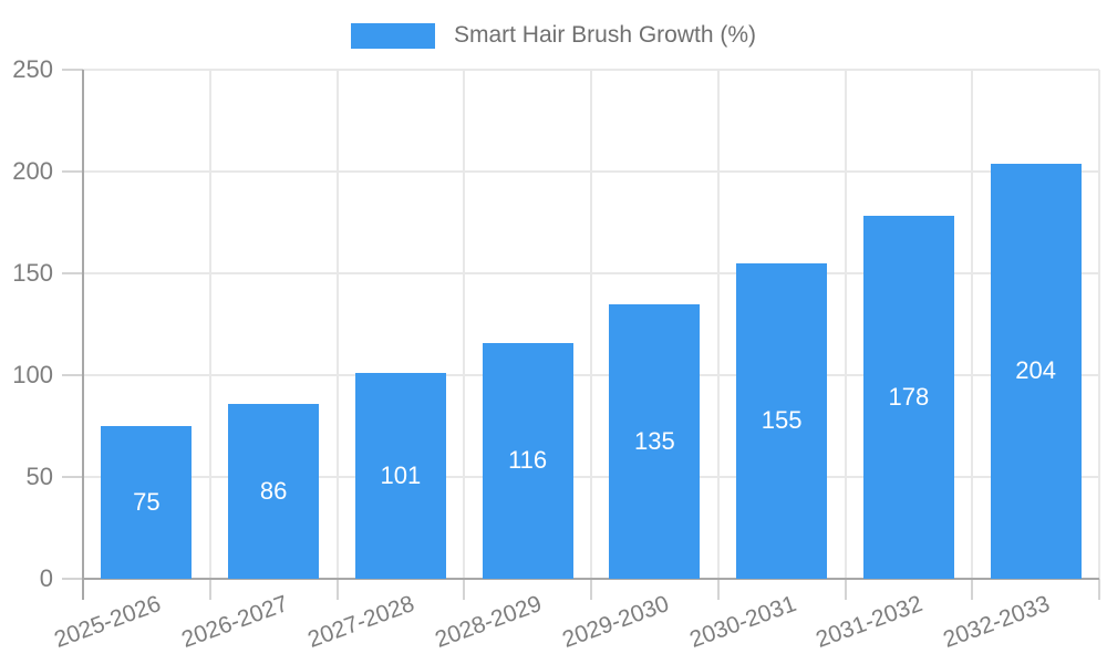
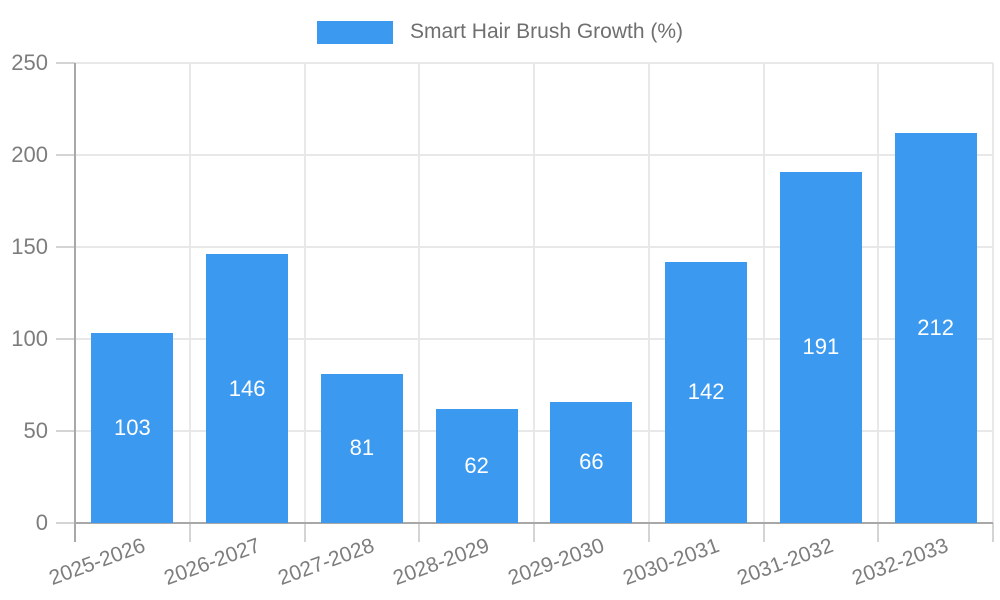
2025-2026: 75 -> 103
2026-2027: 86 -> 146
2027-2028: 101 -> 81
2028-2029: 116 -> 62
2029-2030: 135 -> 66
2030-2031: 155 -> 142
2031-2032: 178 -> 191
2032-2033: 204 -> 212
